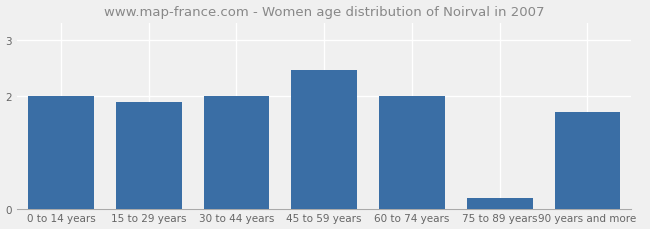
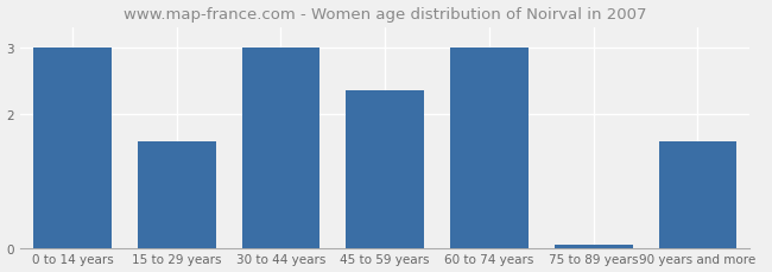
0 to 14 years: 2.00 -> 3.00
15 to 29 years: 1.90 -> 1.60
30 to 44 years: 2.00 -> 3.00
45 to 59 years: 2.46 -> 2.35
60 to 74 years: 2.00 -> 3.00
75 to 89 years: 0.18 -> 0.05
90 years and more: 1.72 -> 1.60
